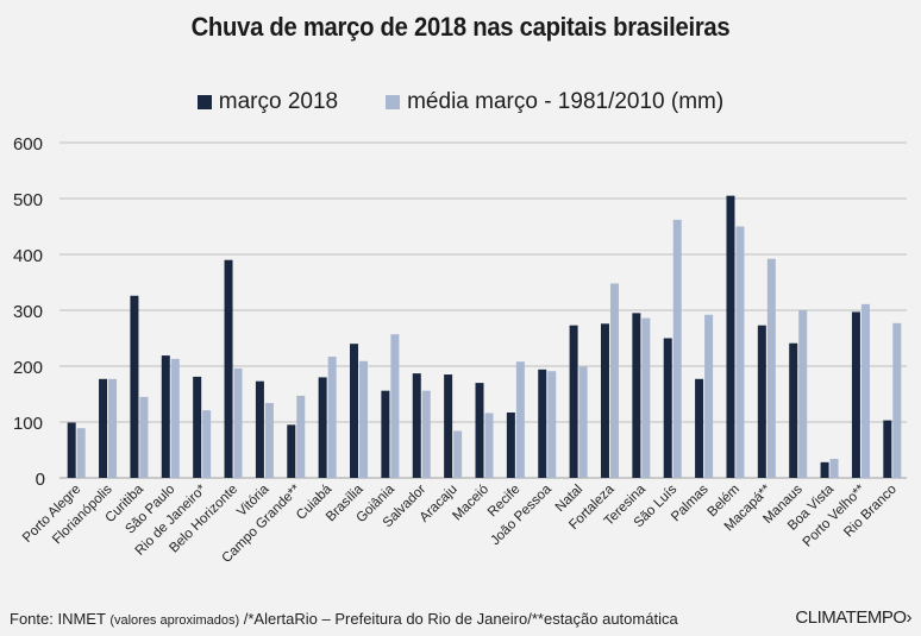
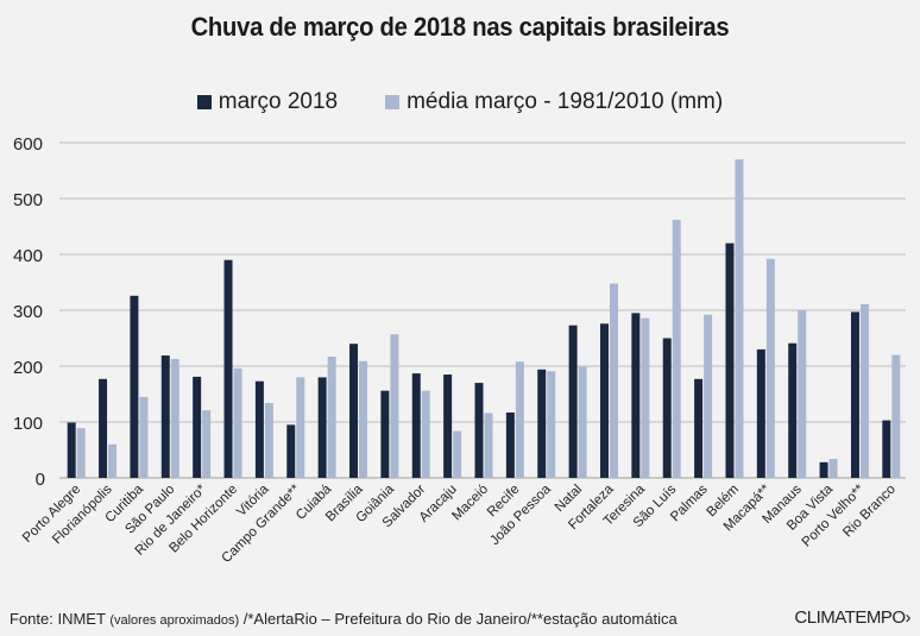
média março - 1981/2010 (mm)/Florianópolis: 180 -> 60
média março - 1981/2010 (mm)/Campo Grande**: 150 -> 180
março 2018/Belém: 500 -> 420
média março - 1981/2010 (mm)/Belém: 450 -> 570
março 2018/Macapá**: 270 -> 230
média março - 1981/2010 (mm)/Rio Branco: 280 -> 220
